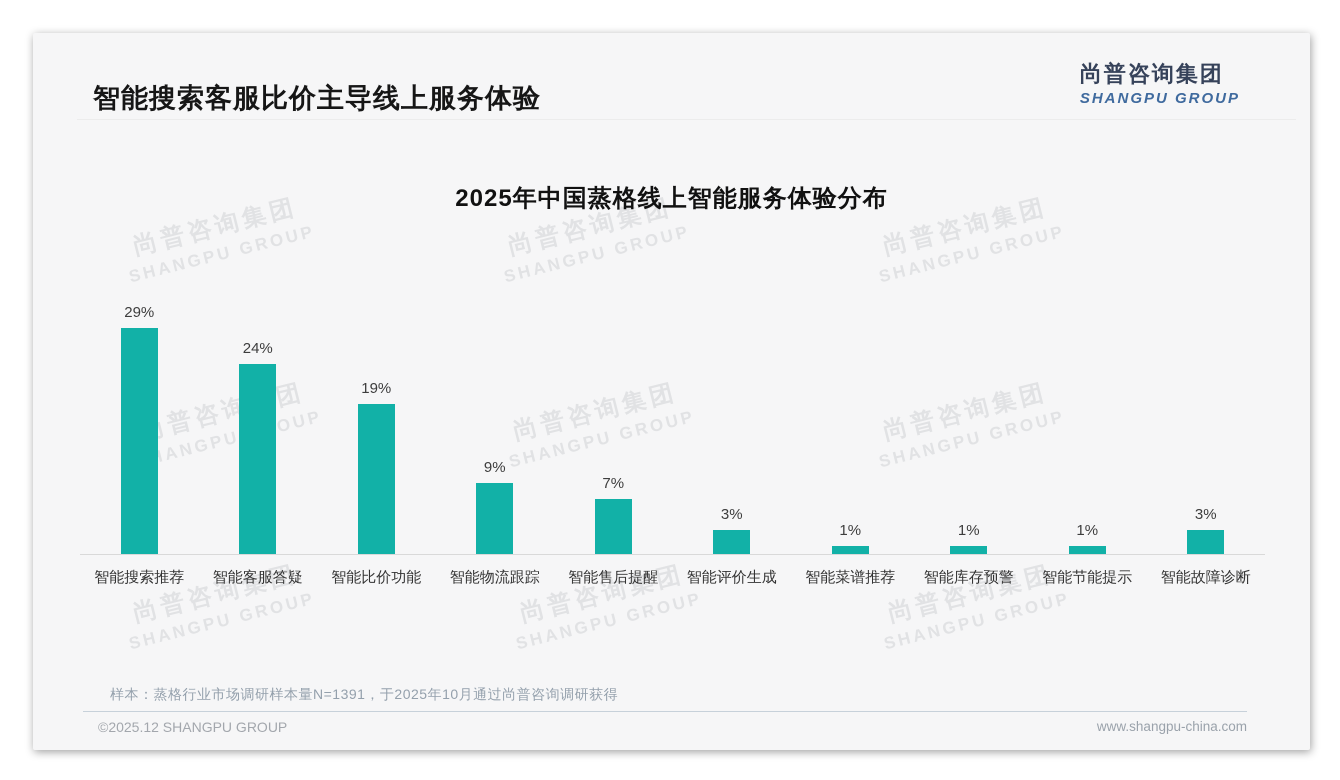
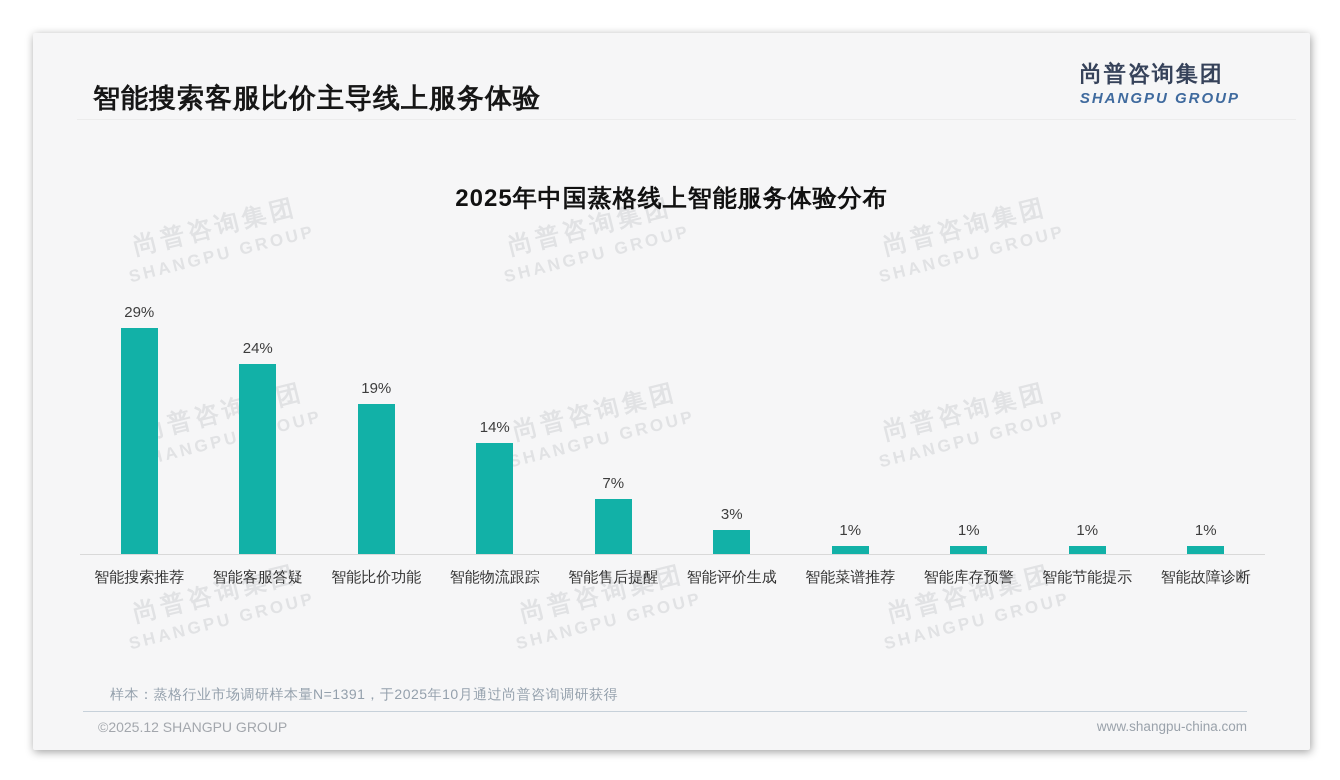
智能物流跟踪: 9% -> 14%
智能故障诊断: 3% -> 1%
